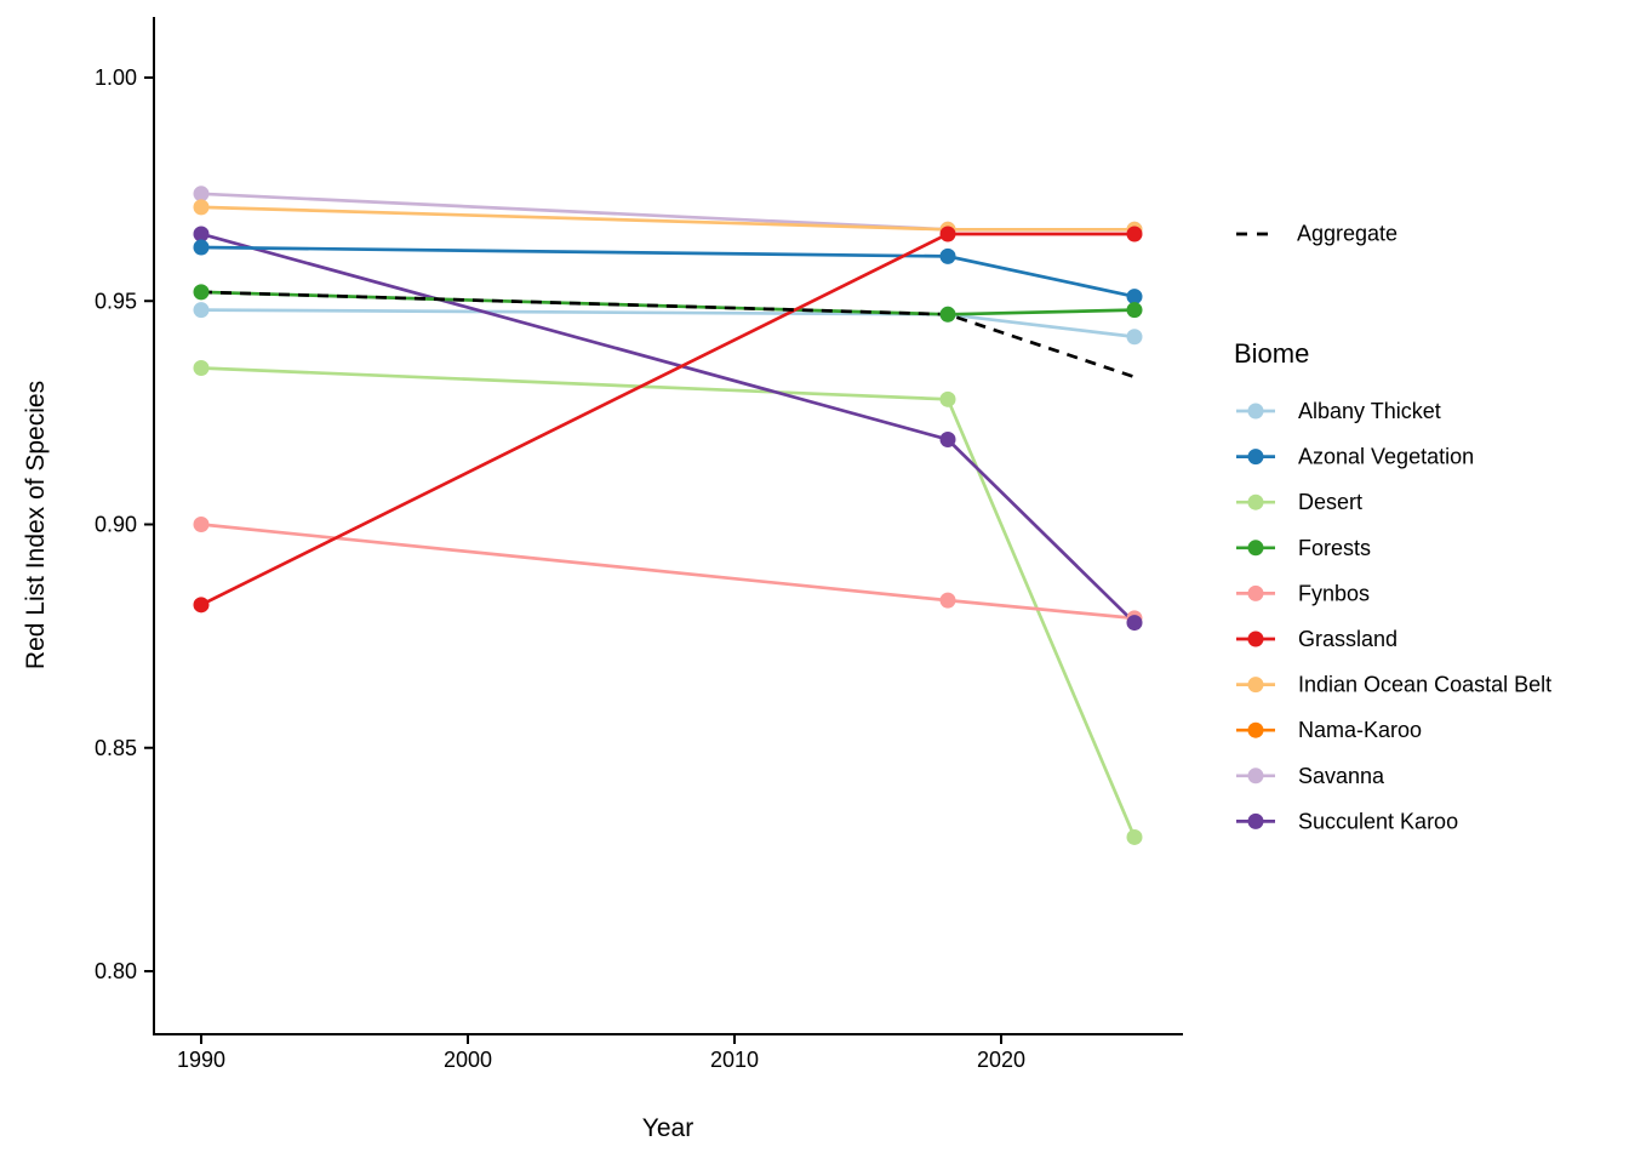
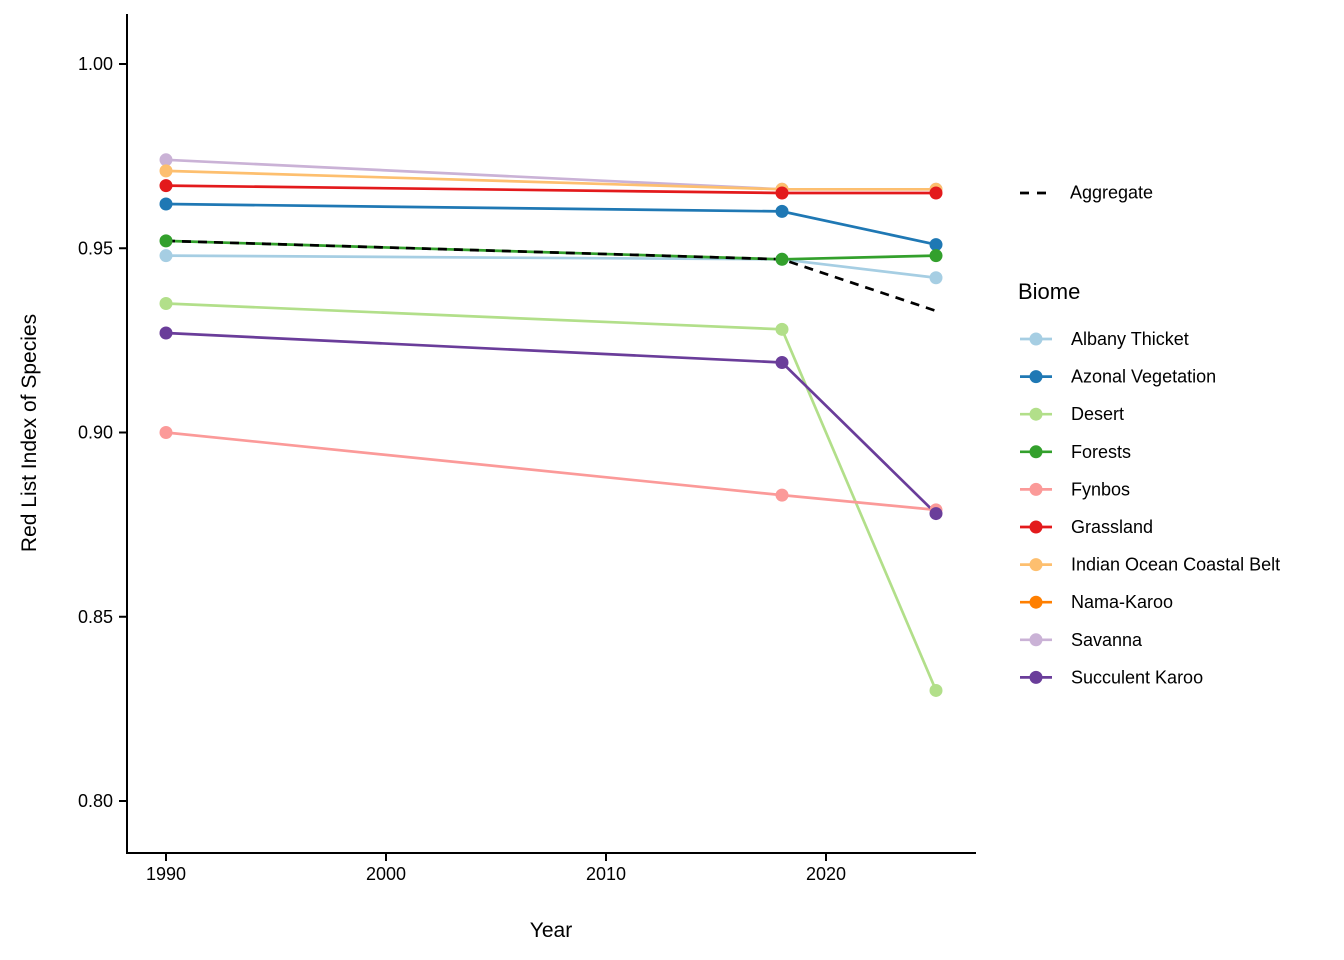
Grassland/1990: 0.882 -> 0.967
Nama-Karoo/1990: 0.907 -> 0.995
Succulent Karoo/1990: 0.965 -> 0.927
